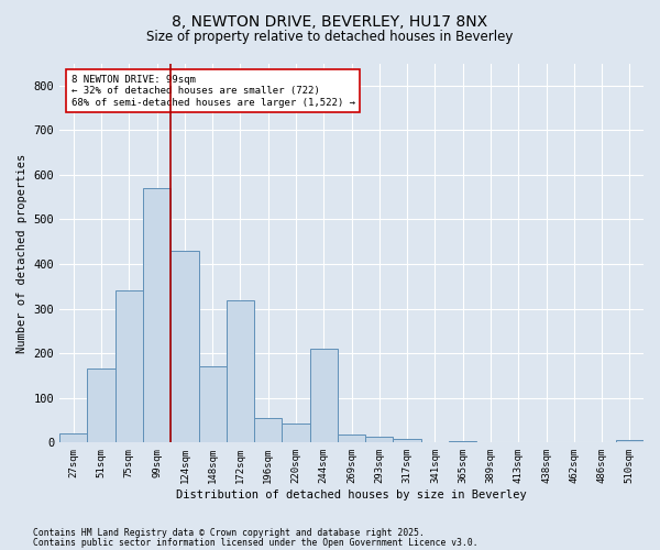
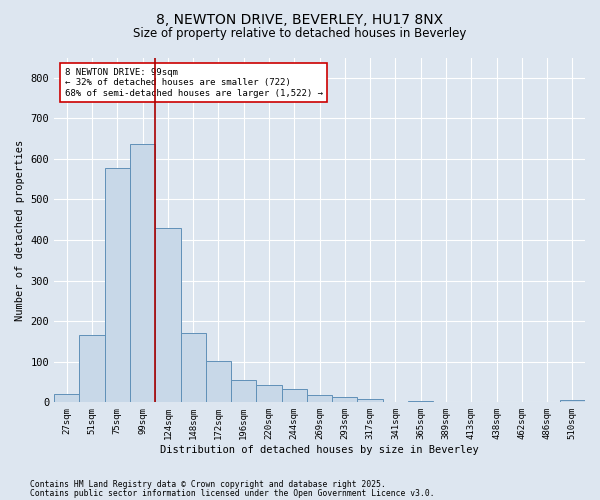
75sqm: 340 -> 578
99sqm: 570 -> 638
172sqm: 320 -> 102
244sqm: 210 -> 33
